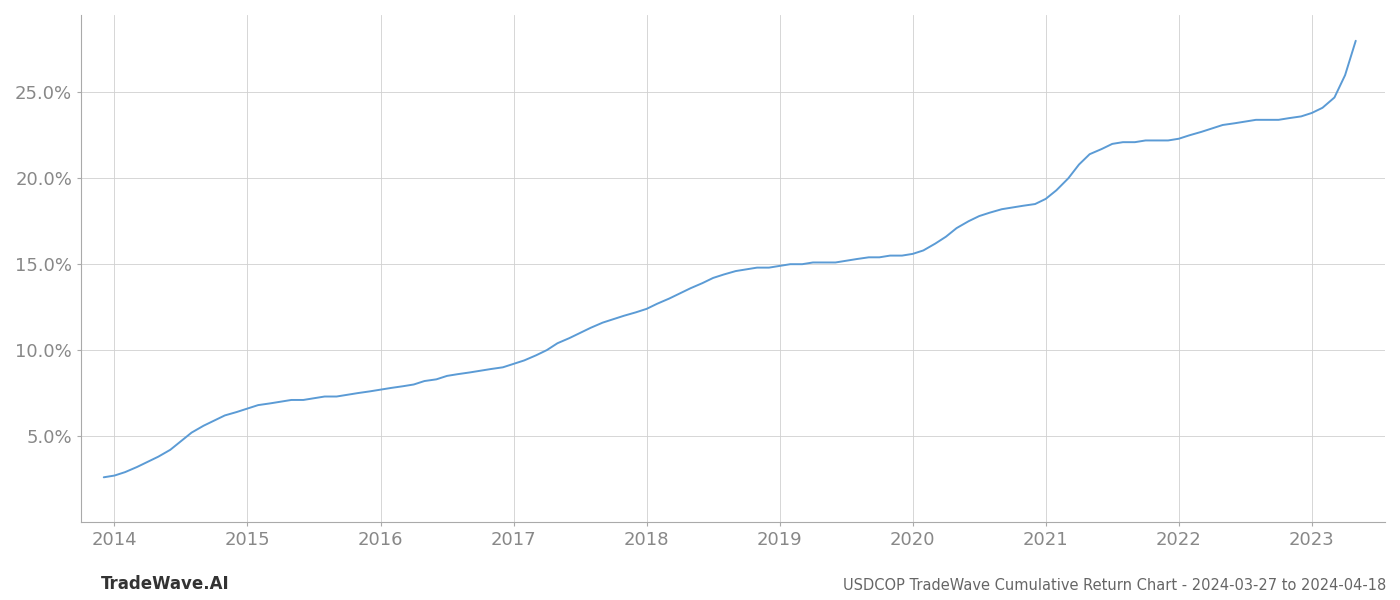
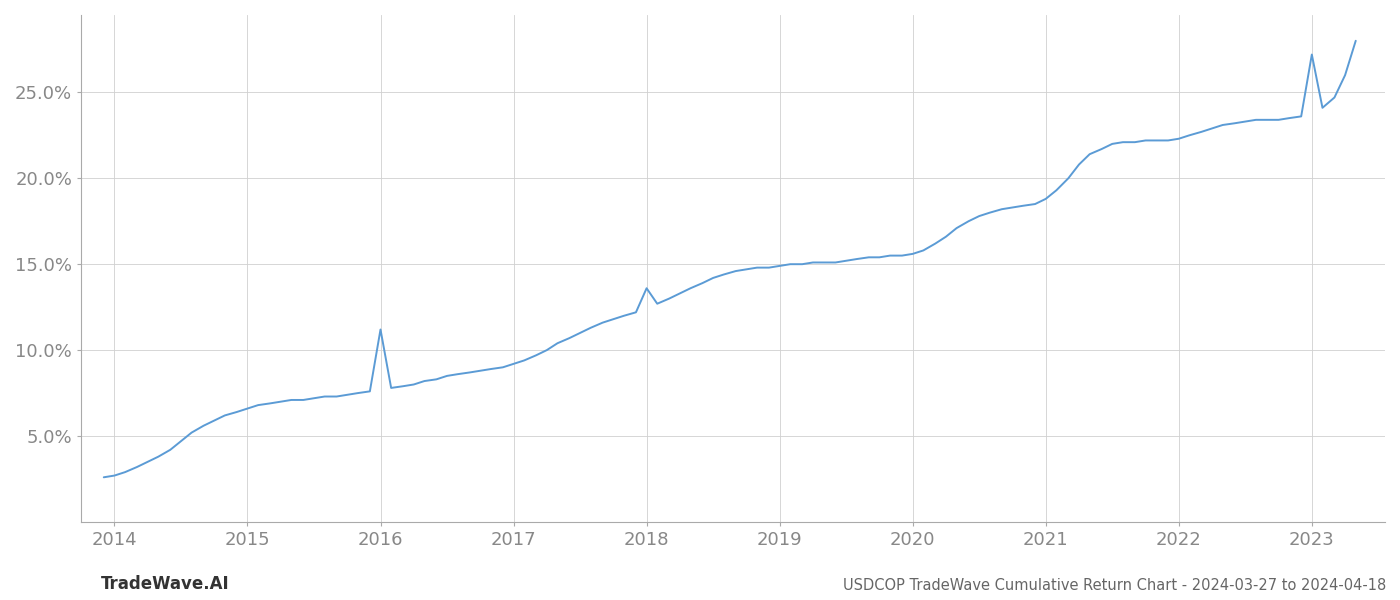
2016: 7.7% -> 11.2%
2018: 12.4% -> 13.6%
2023: 23.8% -> 27.2%
